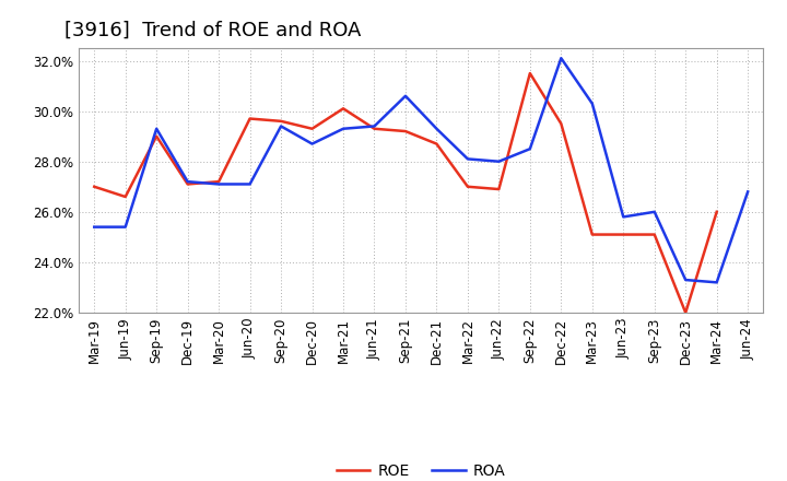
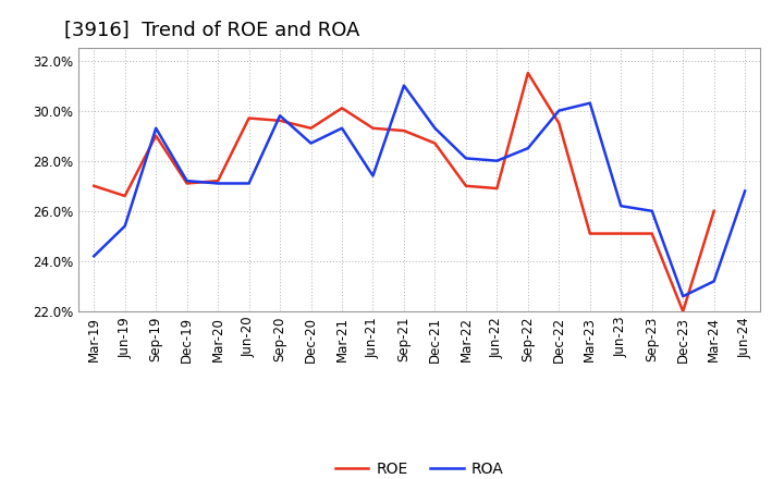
ROA/Mar-19: 25.4% -> 24.2%
ROA/Sep-20: 29.4% -> 29.8%
ROA/Jun-21: 29.4% -> 27.4%
ROA/Sep-21: 30.6% -> 31.0%
ROA/Dec-22: 32.1% -> 30.0%
ROA/Jun-23: 25.8% -> 26.2%
ROA/Dec-23: 23.3% -> 22.6%
